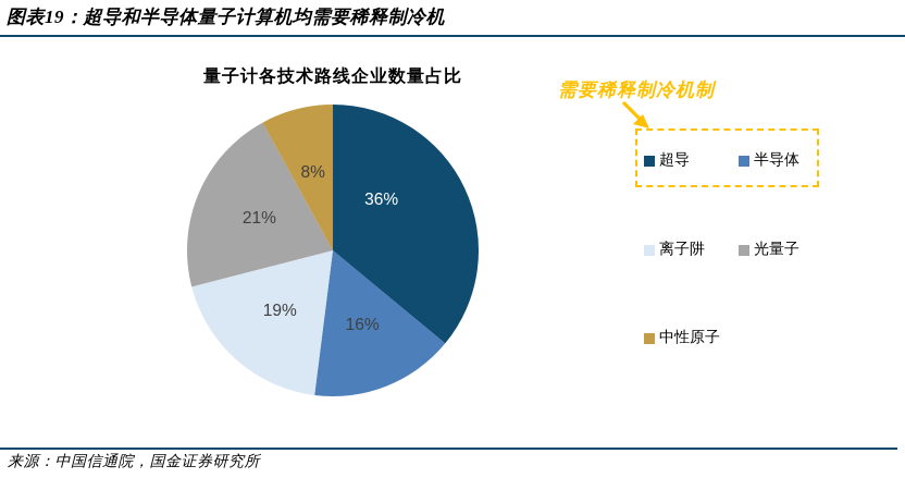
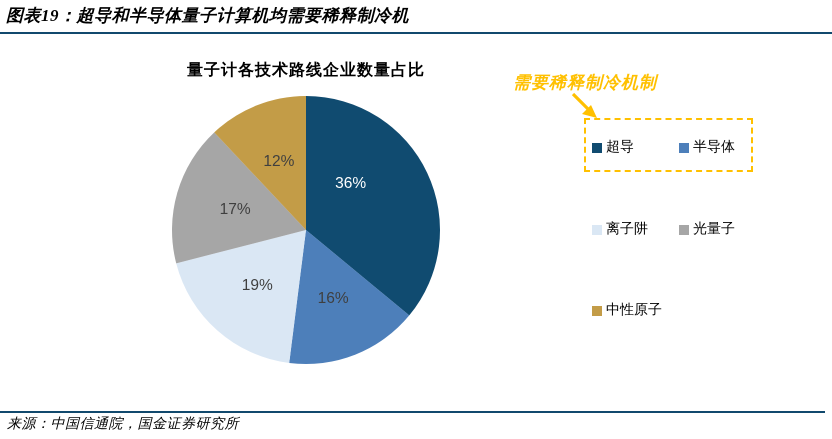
光量子: 21% -> 17%
中性原子: 8% -> 12%
